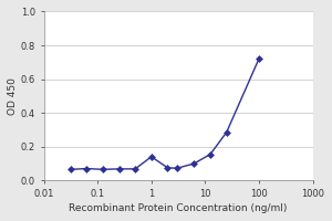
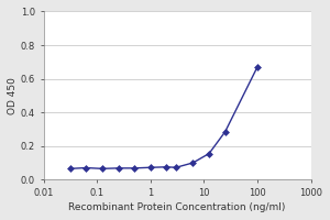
1: 0.14 -> 0.07
100: 0.72 -> 0.67
